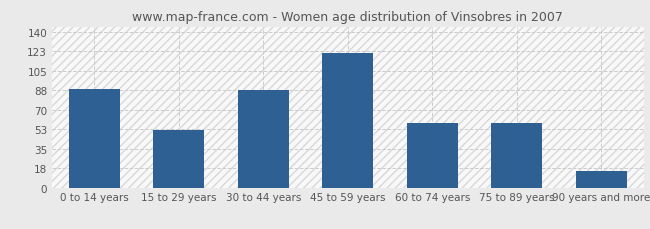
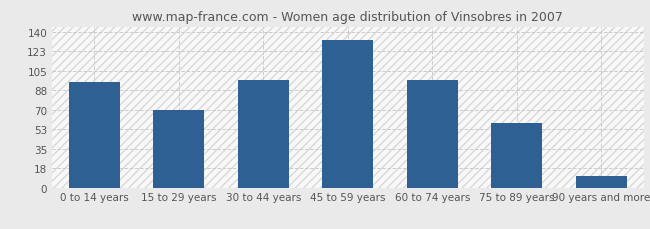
0 to 14 years: 89 -> 95
15 to 29 years: 52 -> 70
30 to 44 years: 88 -> 97
45 to 59 years: 121 -> 133
60 to 74 years: 58 -> 97
90 years and more: 15 -> 10
